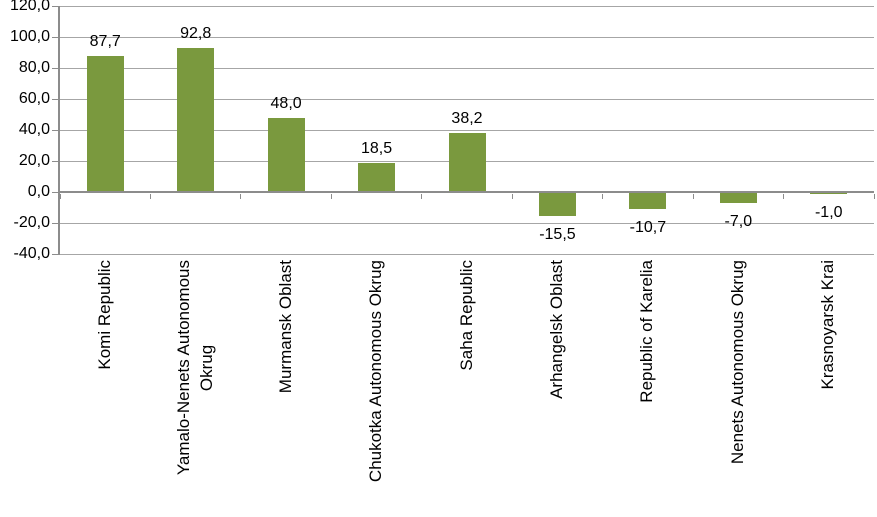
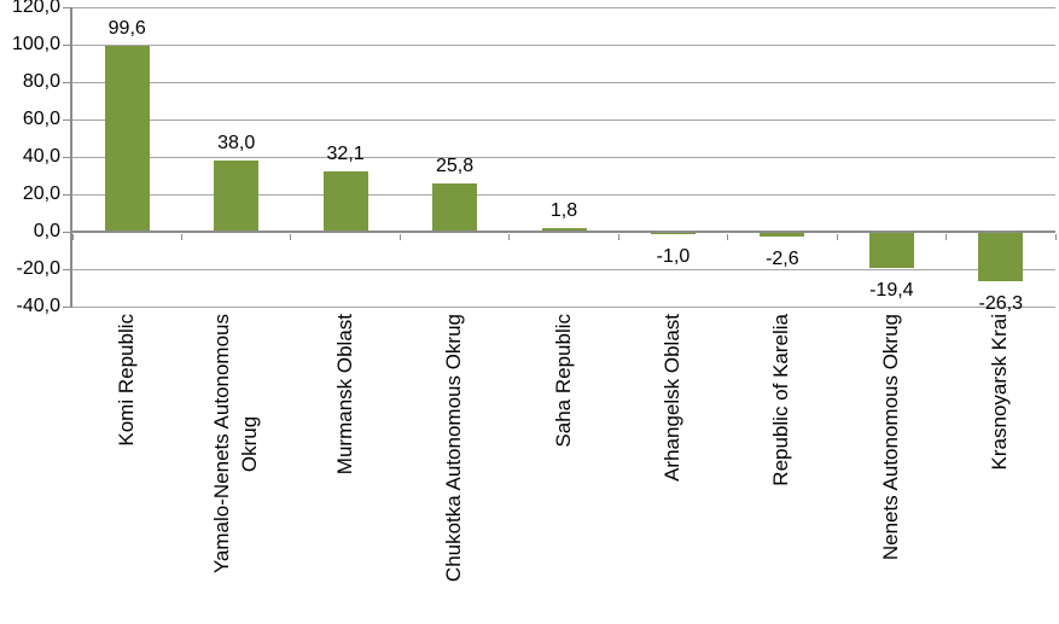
Komi Republic: 87,7 -> 99,6
Yamalo-Nenets Autonomous Okrug: 92,8 -> 38,0
Murmansk Oblast: 48,0 -> 32,1
Chukotka Autonomous Okrug: 18,5 -> 25,8
Saha Republic: 38,2 -> 1,8
Arhangelsk Oblast: -15,5 -> -1,0
Republic of Karelia: -10,7 -> -2,6
Nenets Autonomous Okrug: -7,0 -> -19,4
Krasnoyarsk Krai: -1,0 -> -26,3
